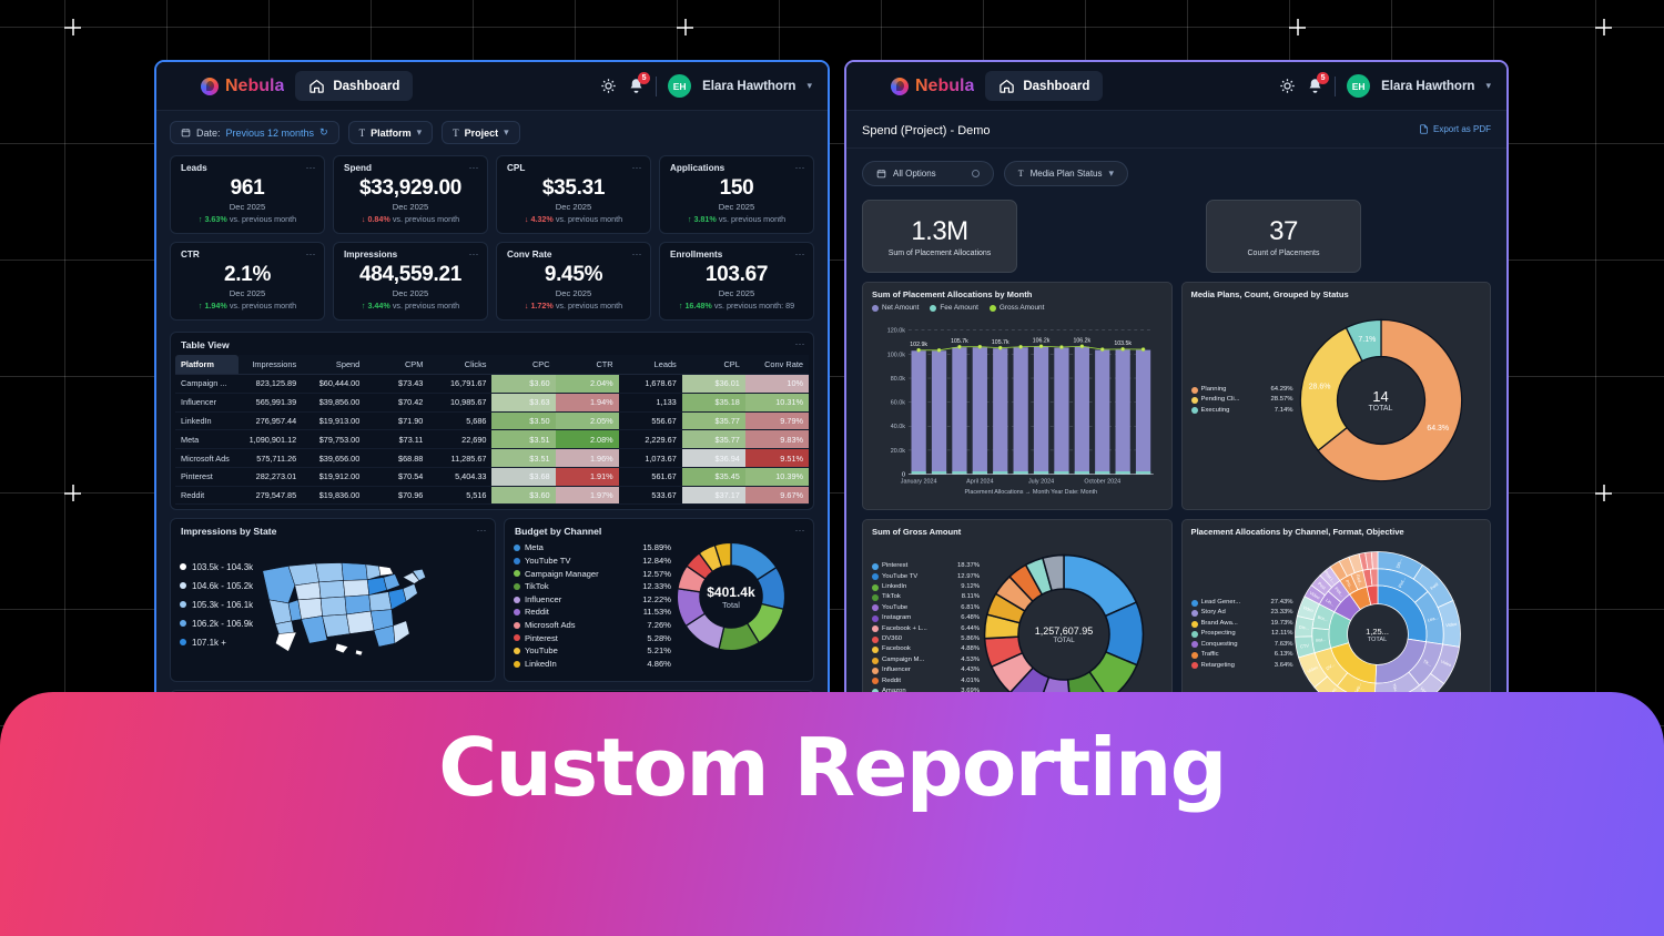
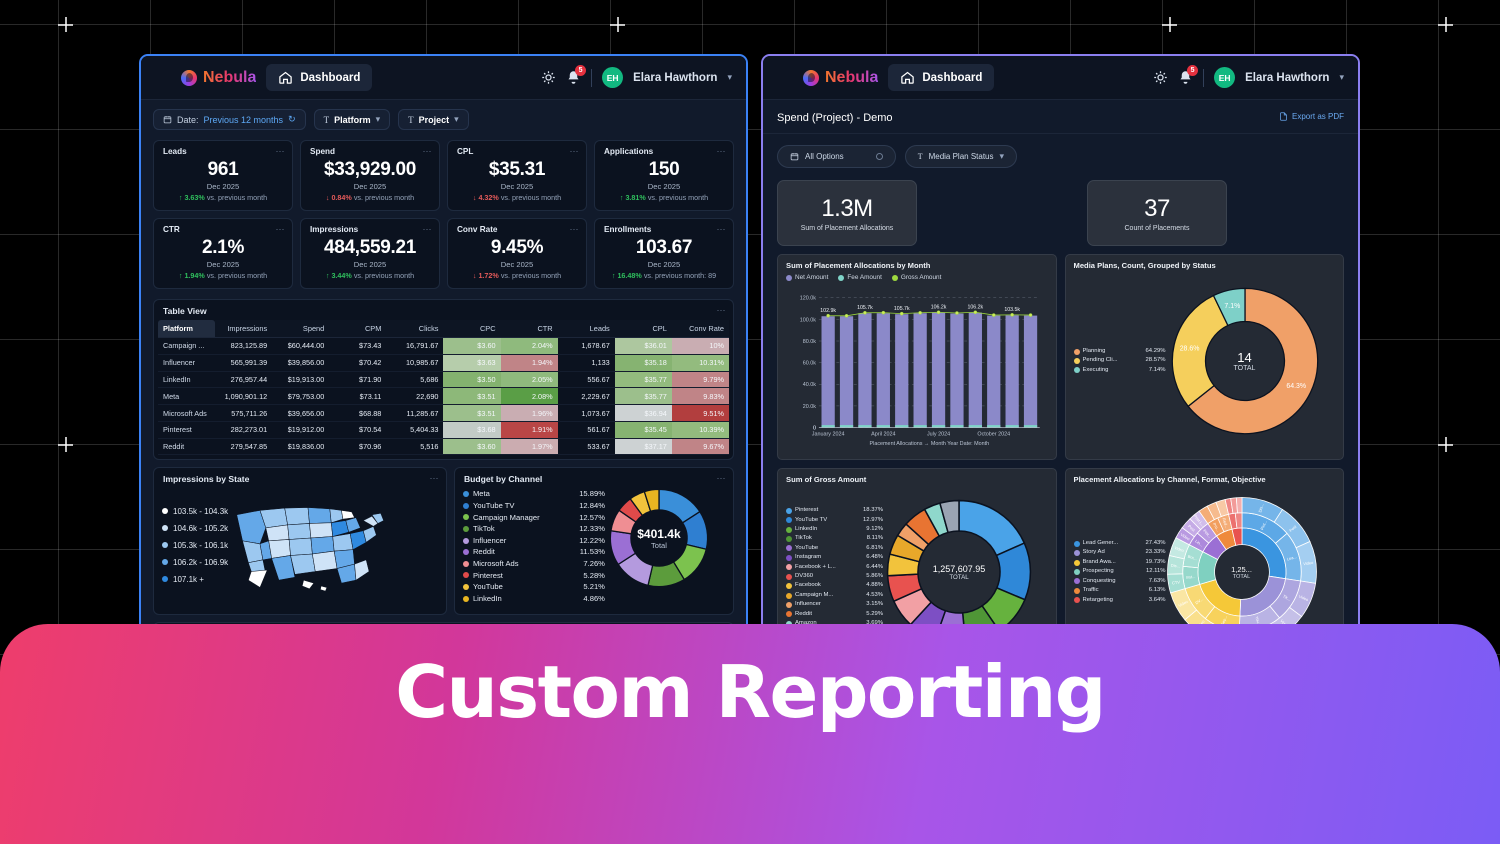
Sum of Gross Amount/Influencer: 4.43% -> 3.15%
Sum of Gross Amount/Reddit: 4.01% -> 5.29%
